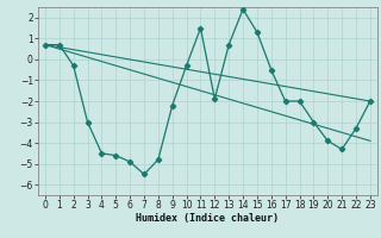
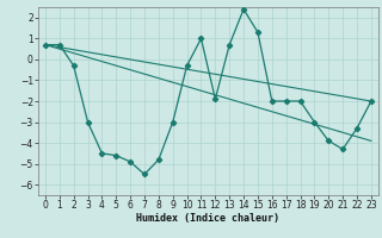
9: -2.2 -> -3.0
11: 1.5 -> 1.0
16: -0.5 -> -2.0
